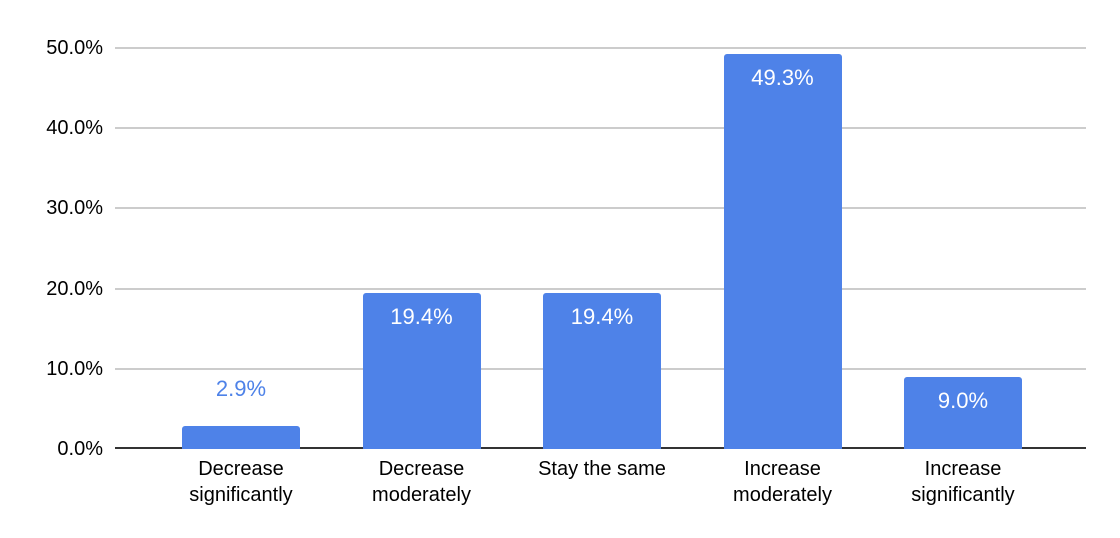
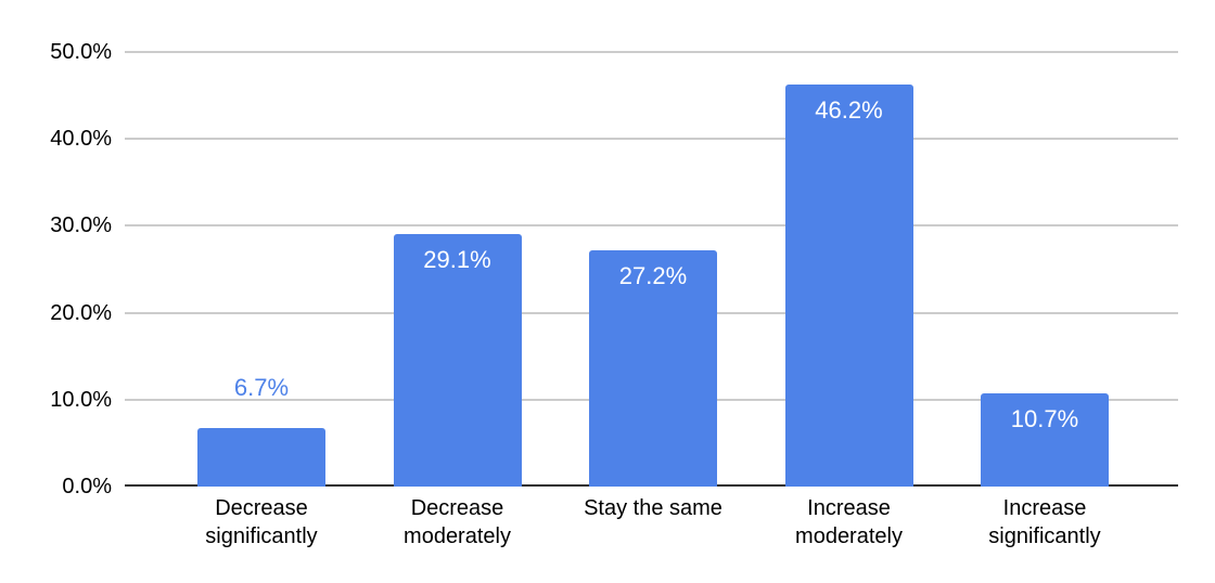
Decrease significantly: 2.9% -> 6.7%
Decrease moderately: 19.4% -> 29.1%
Stay the same: 19.4% -> 27.2%
Increase moderately: 49.3% -> 46.2%
Increase significantly: 9.0% -> 10.7%
